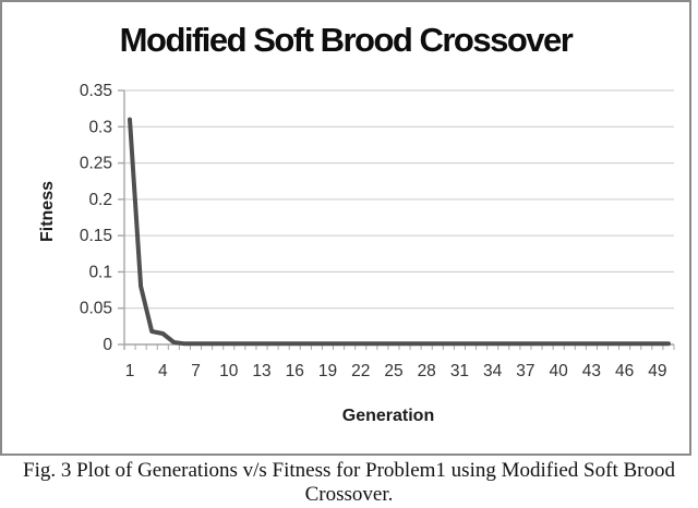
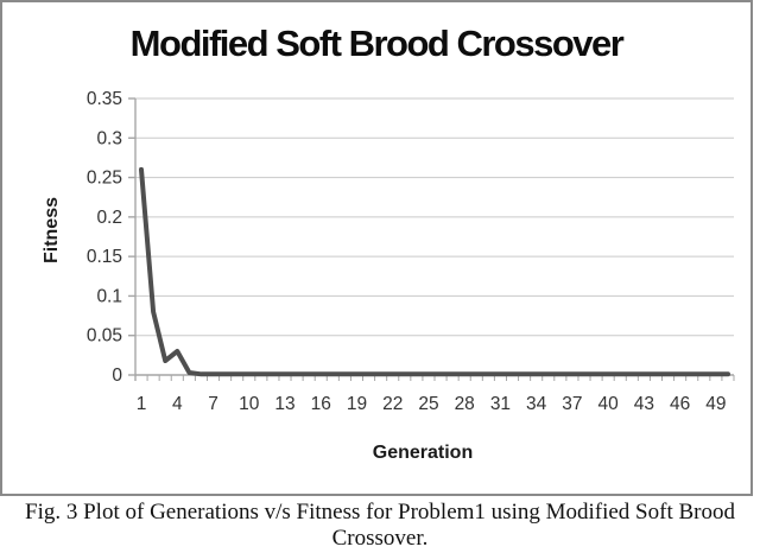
1: 0.31 -> 0.26
4: 0.01 -> 0.03
